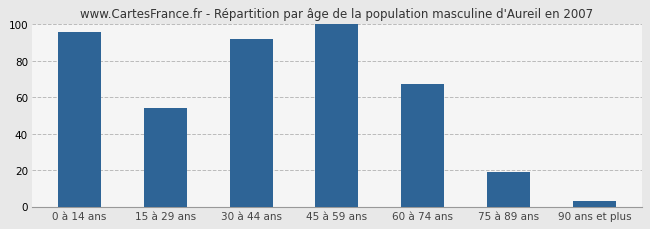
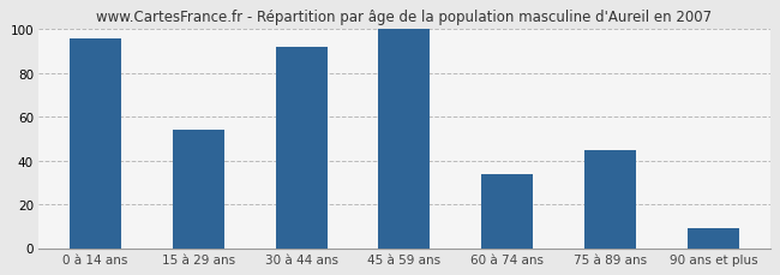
60 à 74 ans: 67 -> 34
75 à 89 ans: 19 -> 45
90 ans et plus: 3 -> 9
